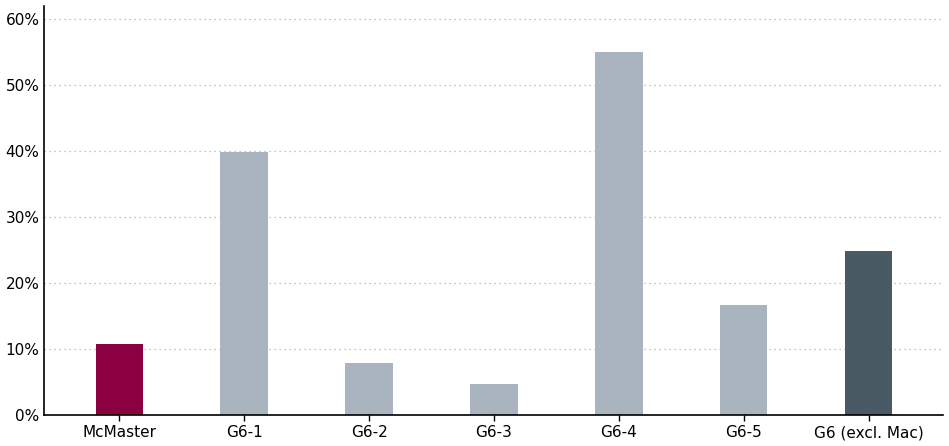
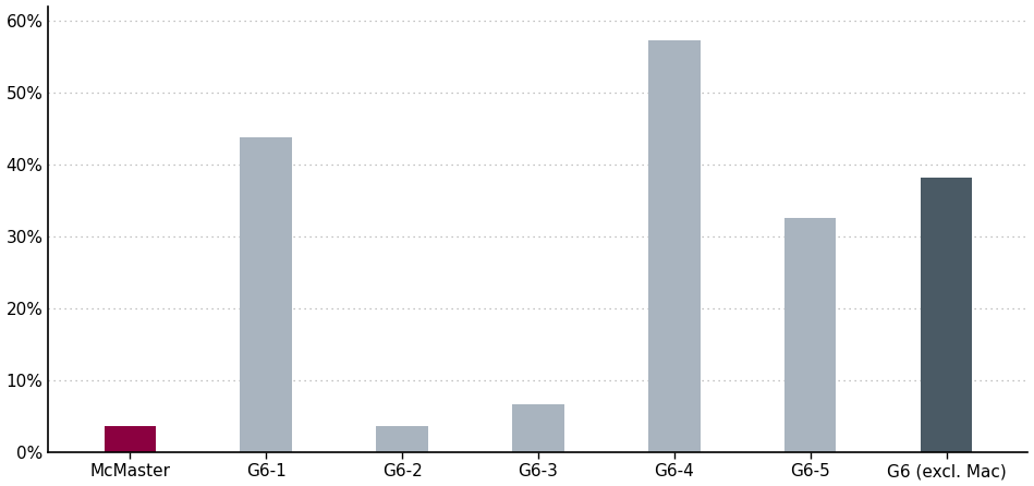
McMaster: 10.7% -> 3.6%
G6-1: 39.9% -> 43.8%
G6-2: 7.9% -> 3.6%
G6-3: 4.7% -> 6.6%
G6-4: 54.9% -> 57.2%
G6-5: 16.7% -> 32.6%
G6 (excl. Mac): 24.8% -> 38.2%
